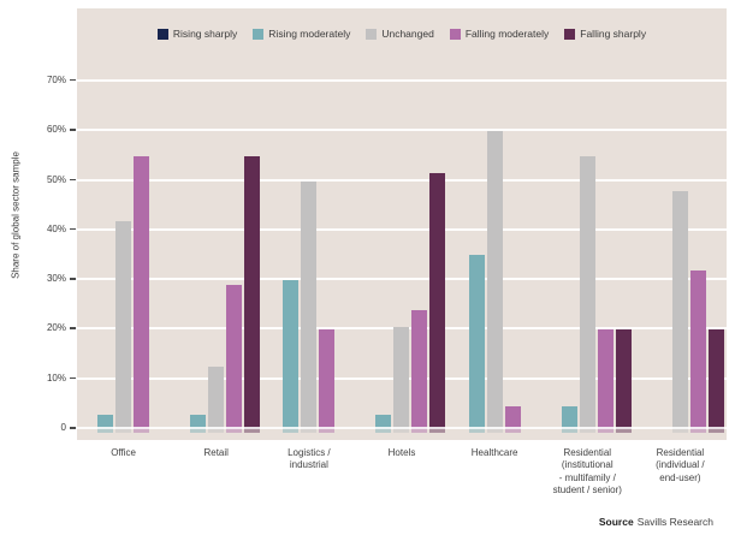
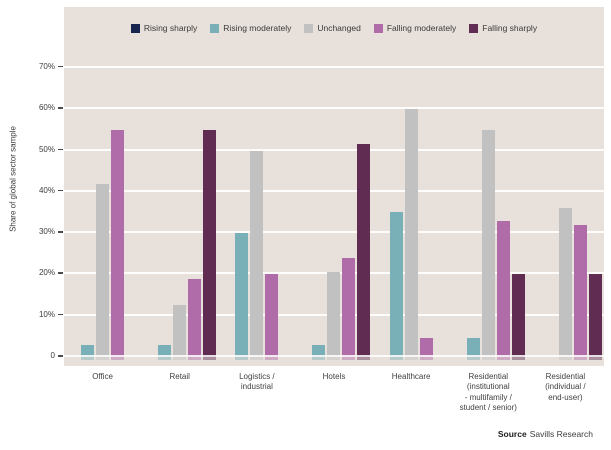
Falling moderately/Retail: 29% -> 19%
Falling moderately/Residential (institutional - multifamily / student / senior): 20% -> 33%
Unchanged/Residential (individual / end-user): 48% -> 36%
